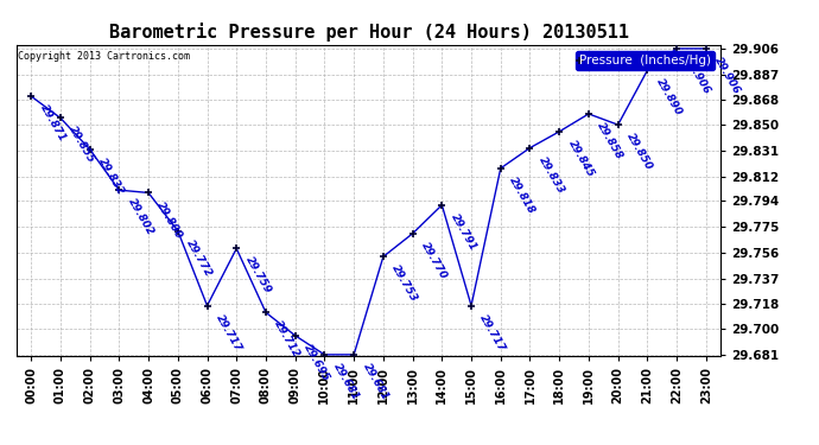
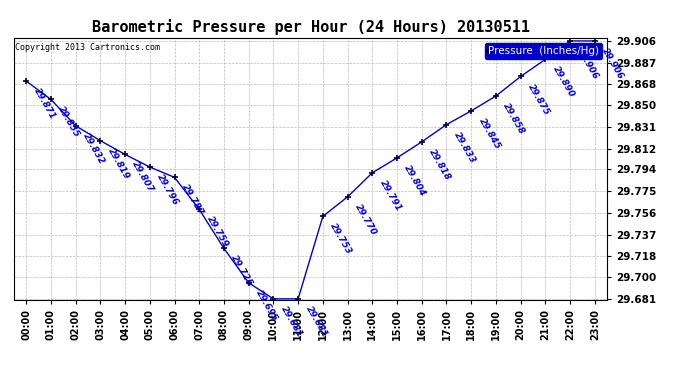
03:00: 29.802 -> 29.819
04:00: 29.800 -> 29.807
05:00: 29.772 -> 29.796
06:00: 29.717 -> 29.787
08:00: 29.712 -> 29.725
15:00: 29.717 -> 29.804
20:00: 29.850 -> 29.875
